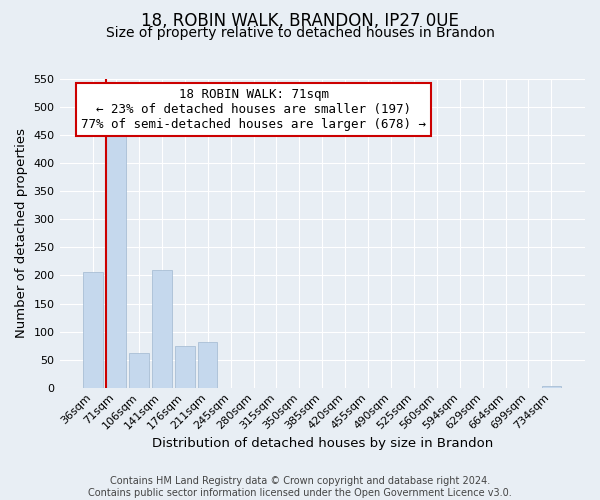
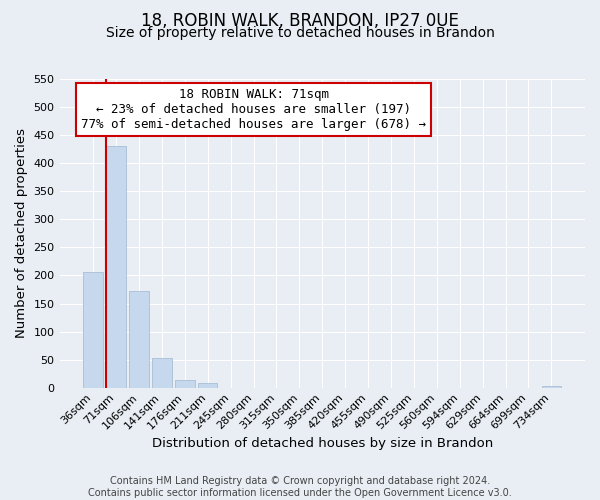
71sqm: 448 -> 430
106sqm: 62 -> 172
141sqm: 210 -> 53
176sqm: 74 -> 13
211sqm: 82 -> 9
